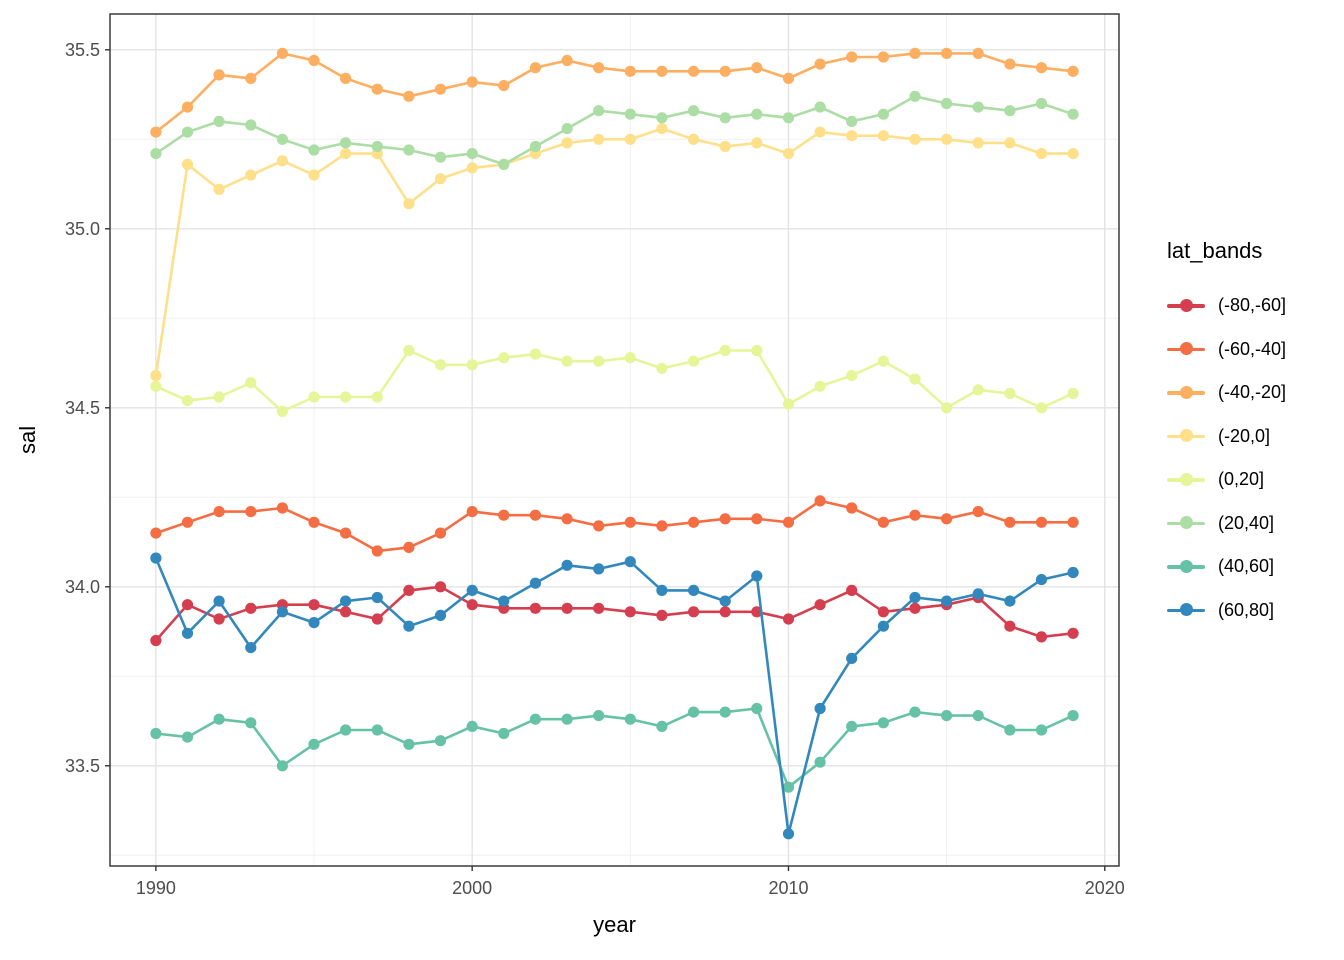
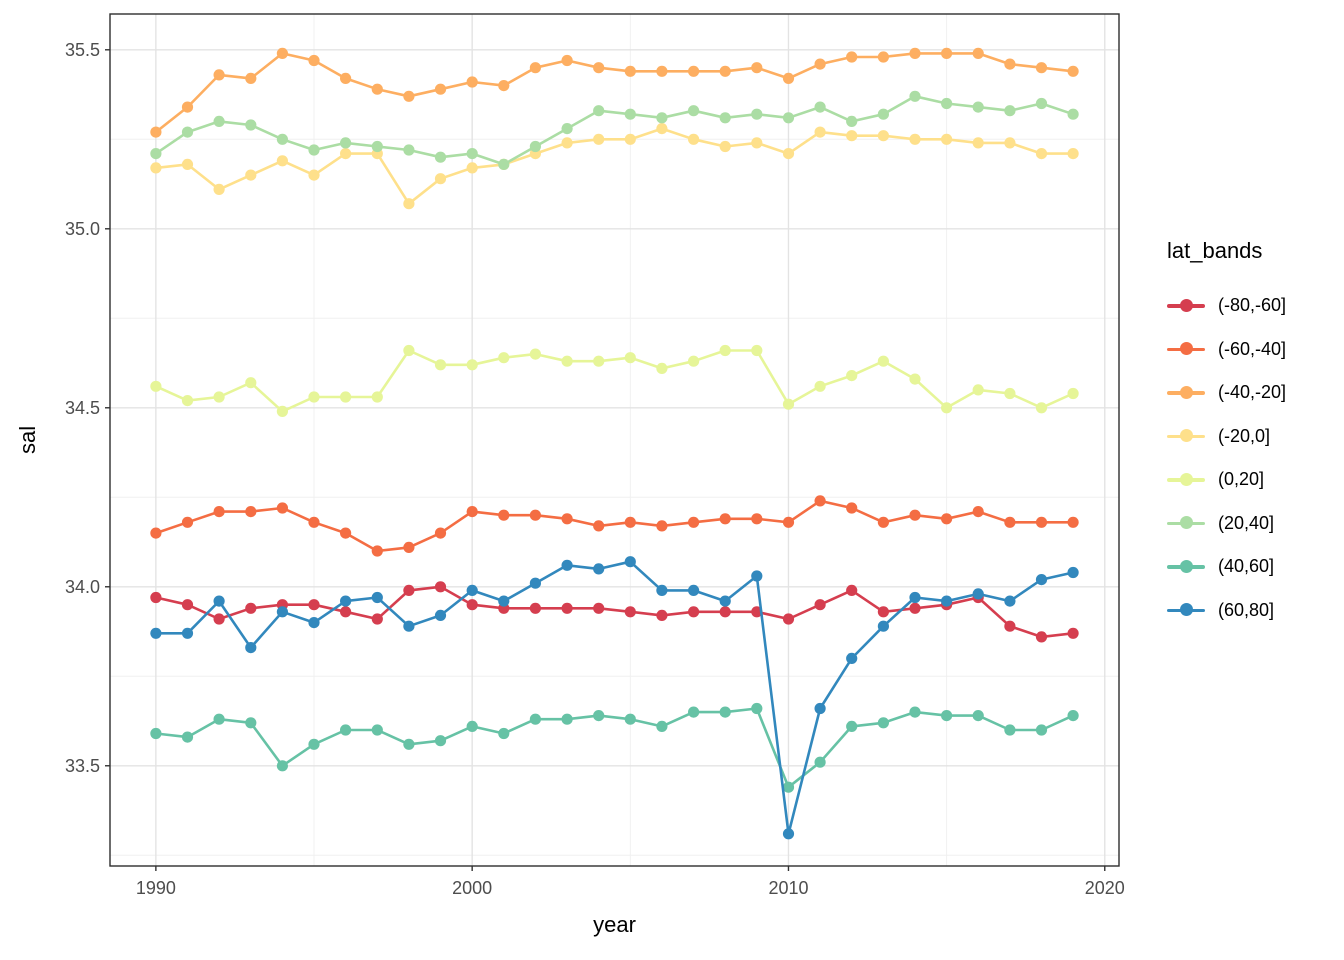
(-80,-60]/1990: 33.85 -> 33.97
(-20,0]/1990: 34.59 -> 35.17
(60,80]/1990: 34.08 -> 33.87
